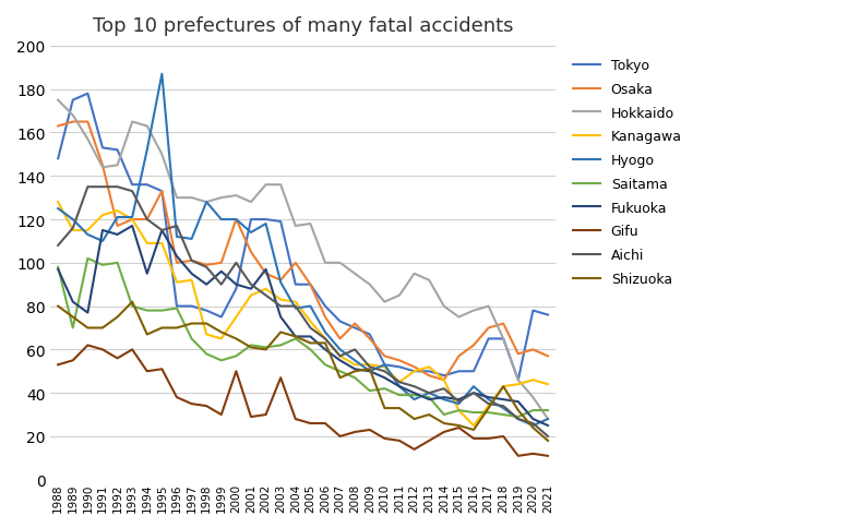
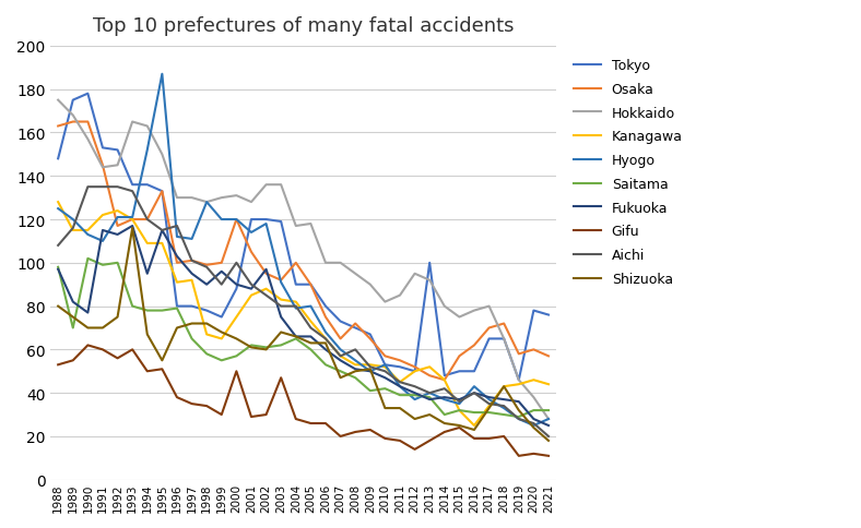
Shizuoka/1993: 82 -> 116
Shizuoka/1995: 70 -> 55
Tokyo/2013: 50 -> 100
